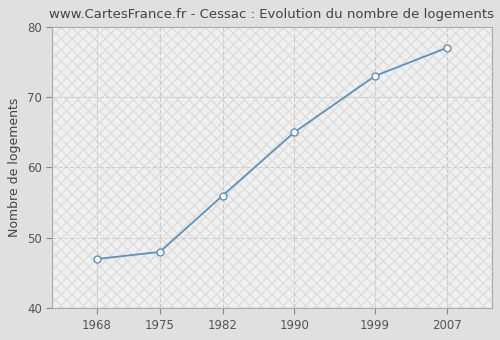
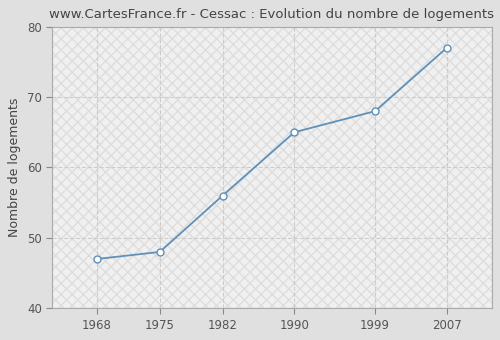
1999: 73 -> 68
